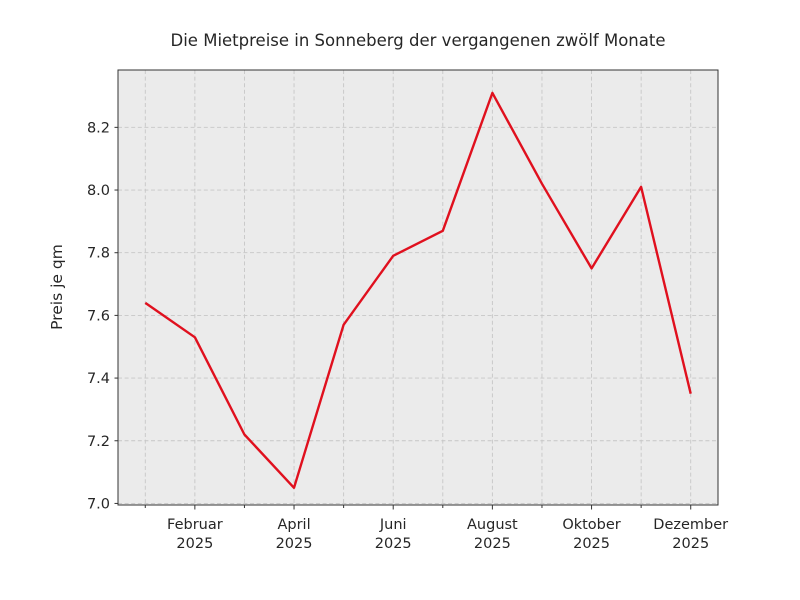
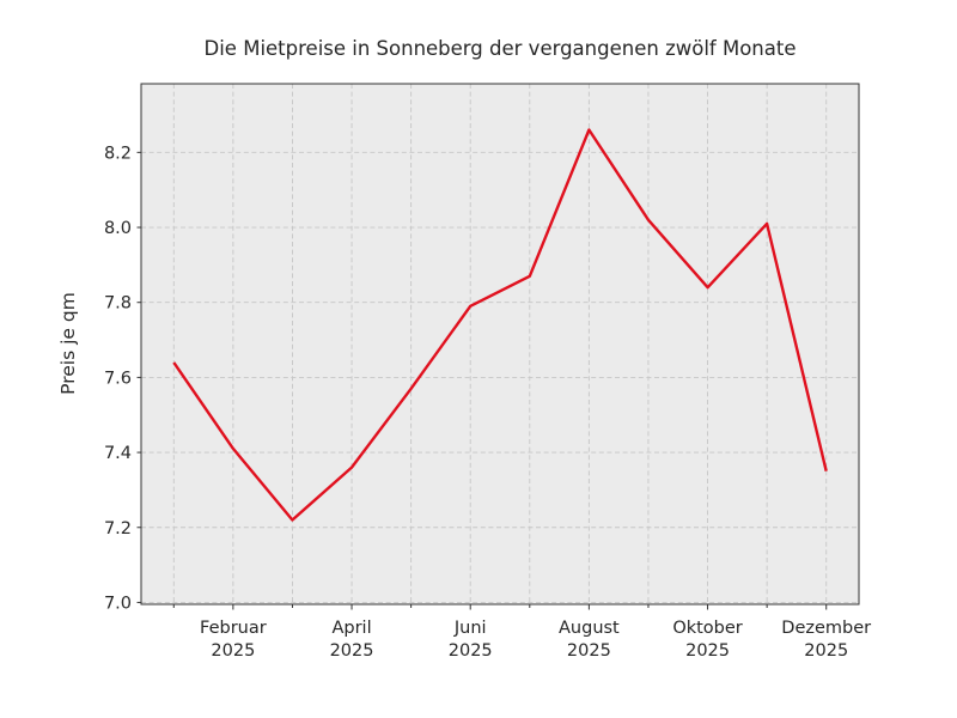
Februar: 7.53 -> 7.41
April: 7.05 -> 7.36
August: 8.31 -> 8.26
Oktober: 7.75 -> 7.84
